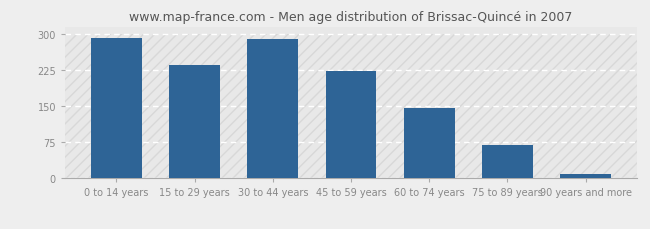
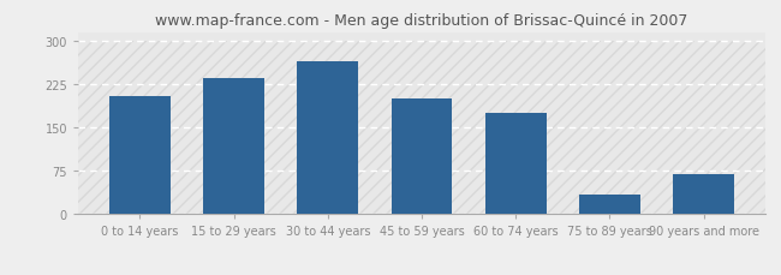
0 to 14 years: 292 -> 205
30 to 44 years: 290 -> 265
45 to 59 years: 222 -> 200
60 to 74 years: 147 -> 175
75 to 89 years: 70 -> 35
90 years and more: 10 -> 70
